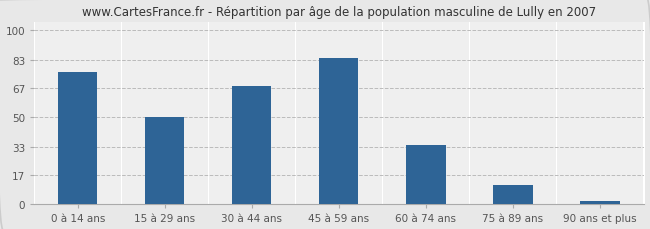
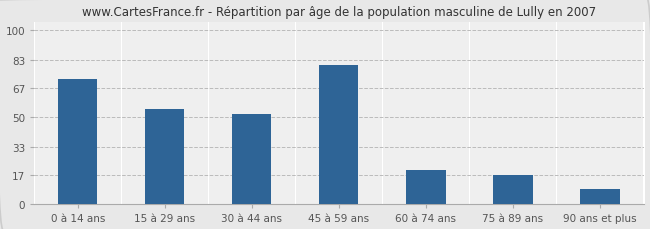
0 à 14 ans: 76 -> 72
15 à 29 ans: 50 -> 55
30 à 44 ans: 68 -> 52
45 à 59 ans: 84 -> 80
60 à 74 ans: 34 -> 20
75 à 89 ans: 11 -> 17
90 ans et plus: 2 -> 9
